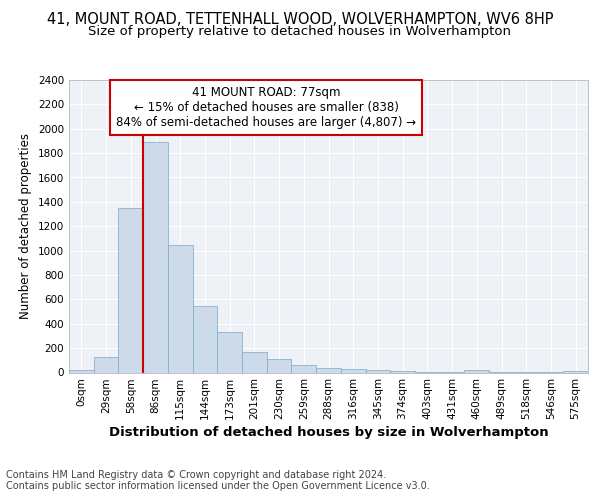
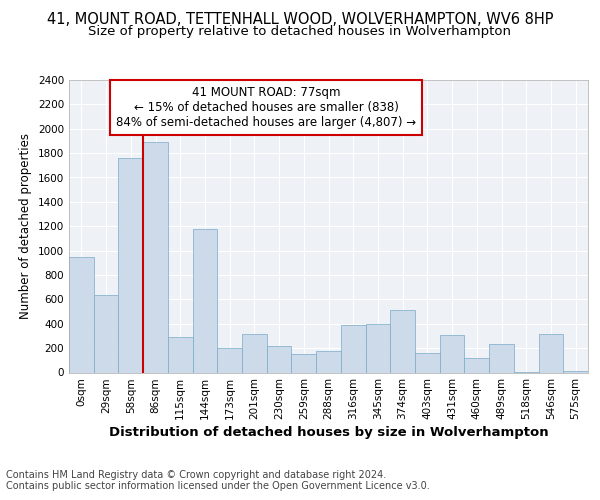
0sqm: 20 -> 950
29sqm: 130 -> 640
58sqm: 1350 -> 1760
115sqm: 1040 -> 290
144sqm: 540 -> 1180
173sqm: 340 -> 200
201sqm: 160 -> 320
230sqm: 110 -> 220
259sqm: 60 -> 150
288sqm: 40 -> 180
316sqm: 20 -> 390
345sqm: 20 -> 400
374sqm: 10 -> 510
403sqm: 0 -> 160
431sqm: 0 -> 310
460sqm: 20 -> 120
489sqm: 0 -> 230
546sqm: 0 -> 320
